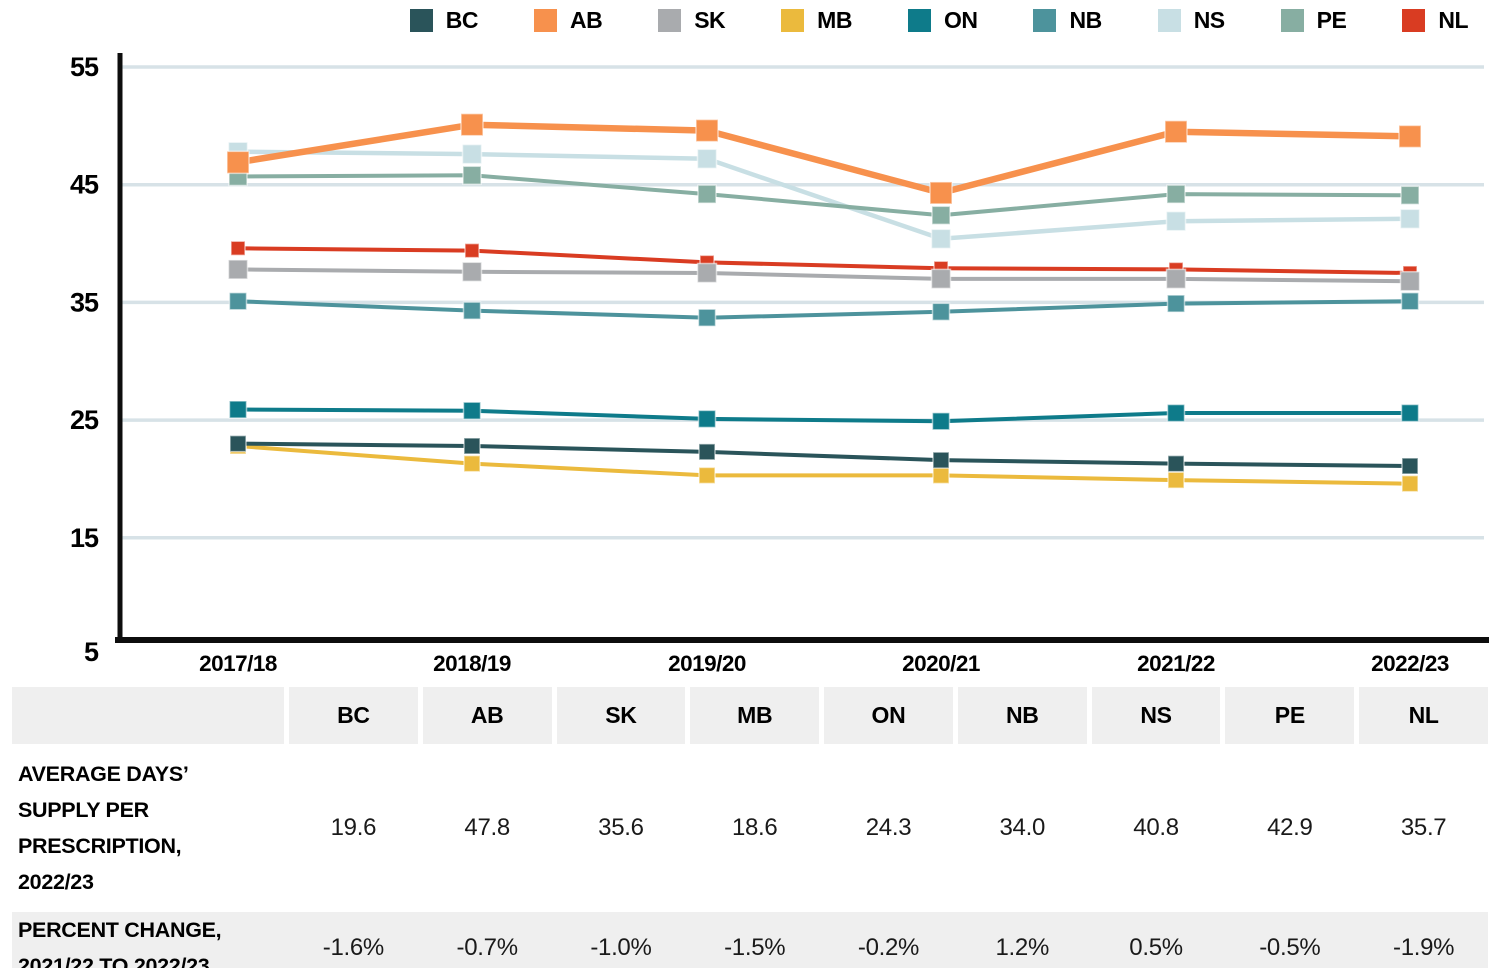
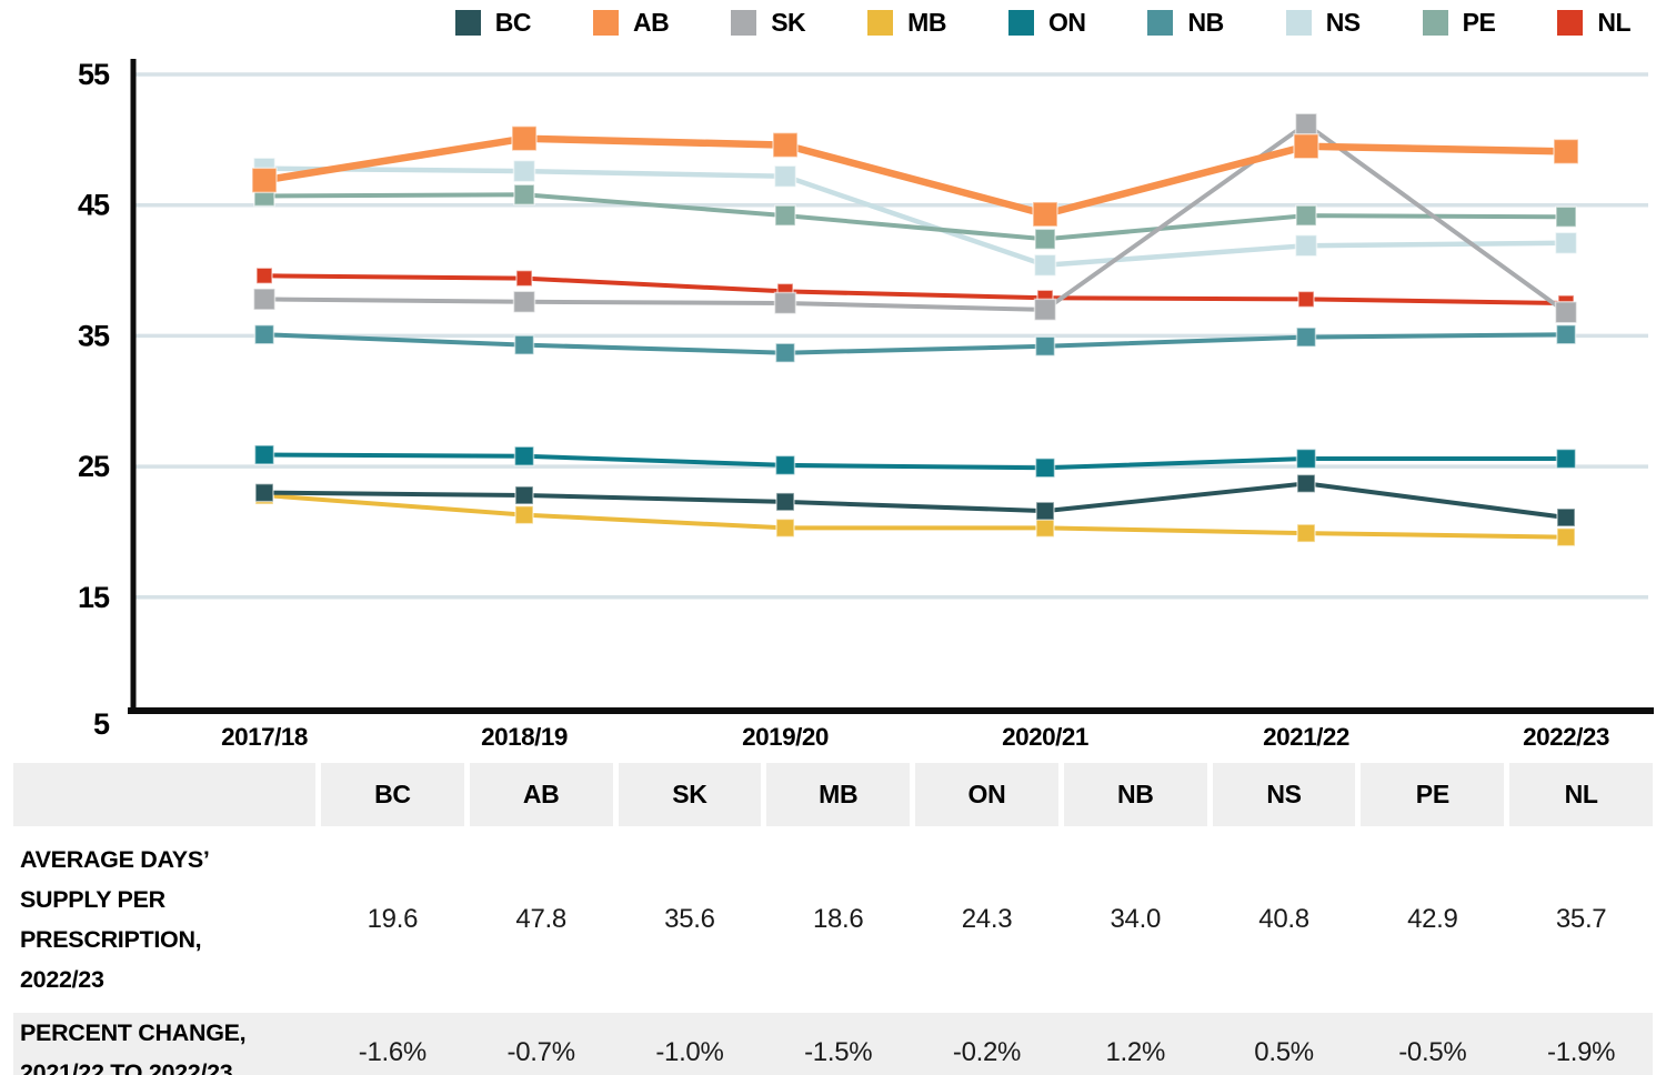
BC/2021/22: 21.3 -> 23.7
SK/2021/22: 37.0 -> 51.2
